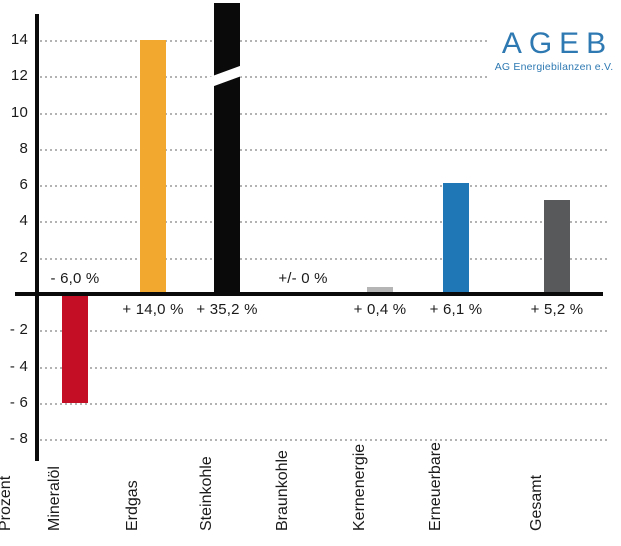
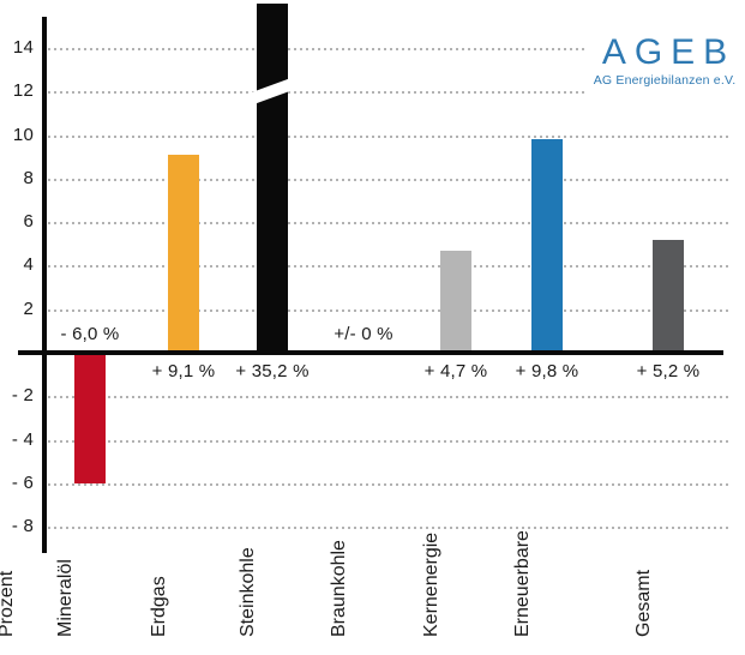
Erdgas: 14,0 -> 9,1
Kernenergie: 0,4 -> 4,7
Erneuerbare: 6,1 -> 9,8
